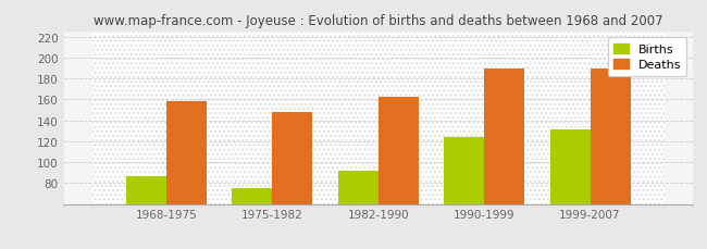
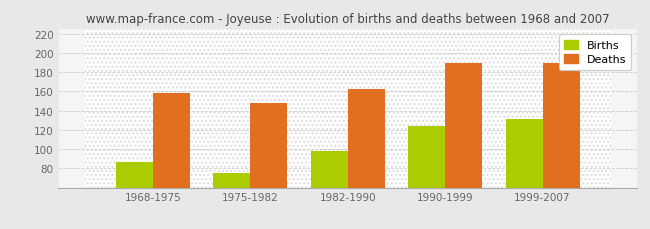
Births/1982-1990: 92 -> 98
